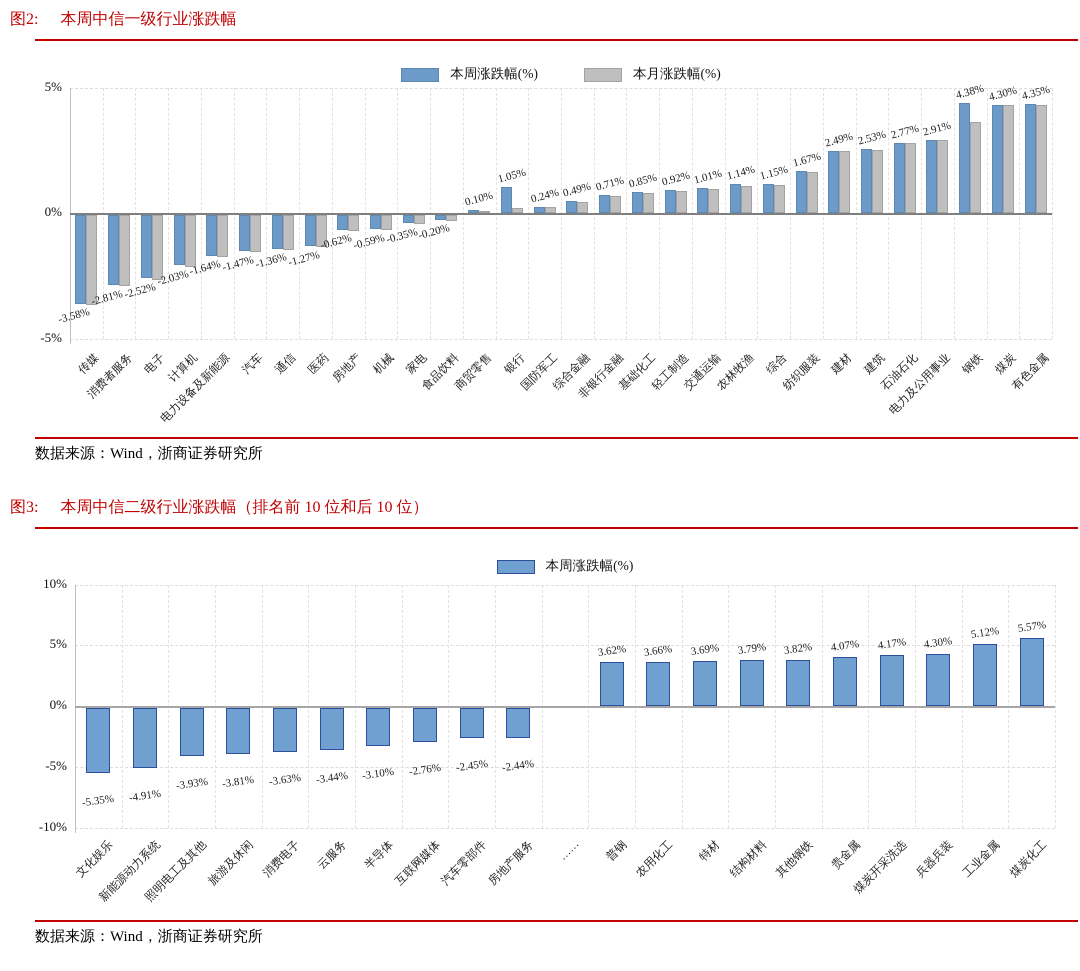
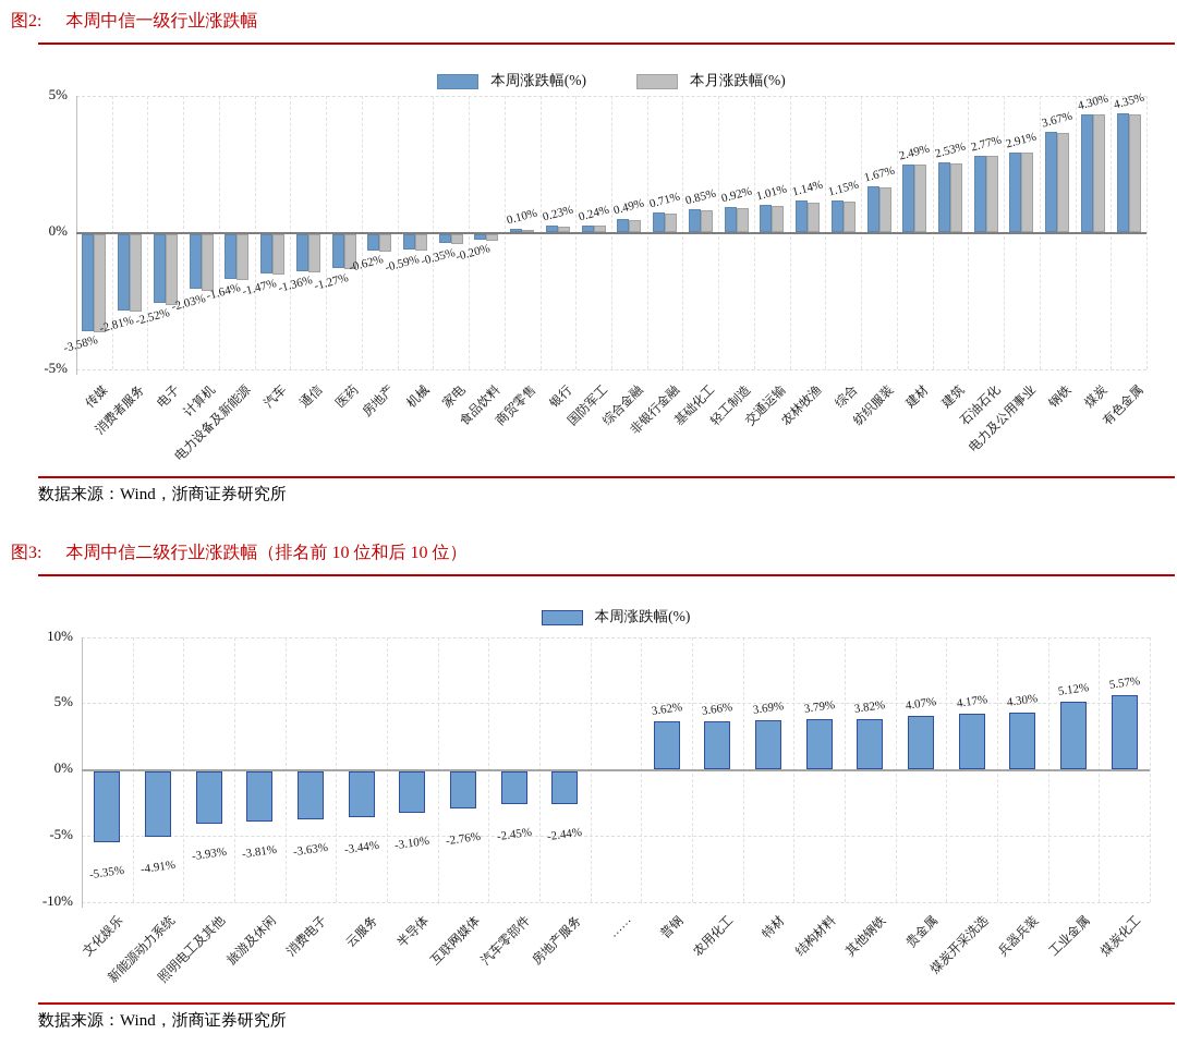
本周中信一级行业涨跌幅/本周涨跌幅(%)/银行: 1.05% -> 0.23%
本周中信一级行业涨跌幅/本周涨跌幅(%)/钢铁: 4.38% -> 3.67%
